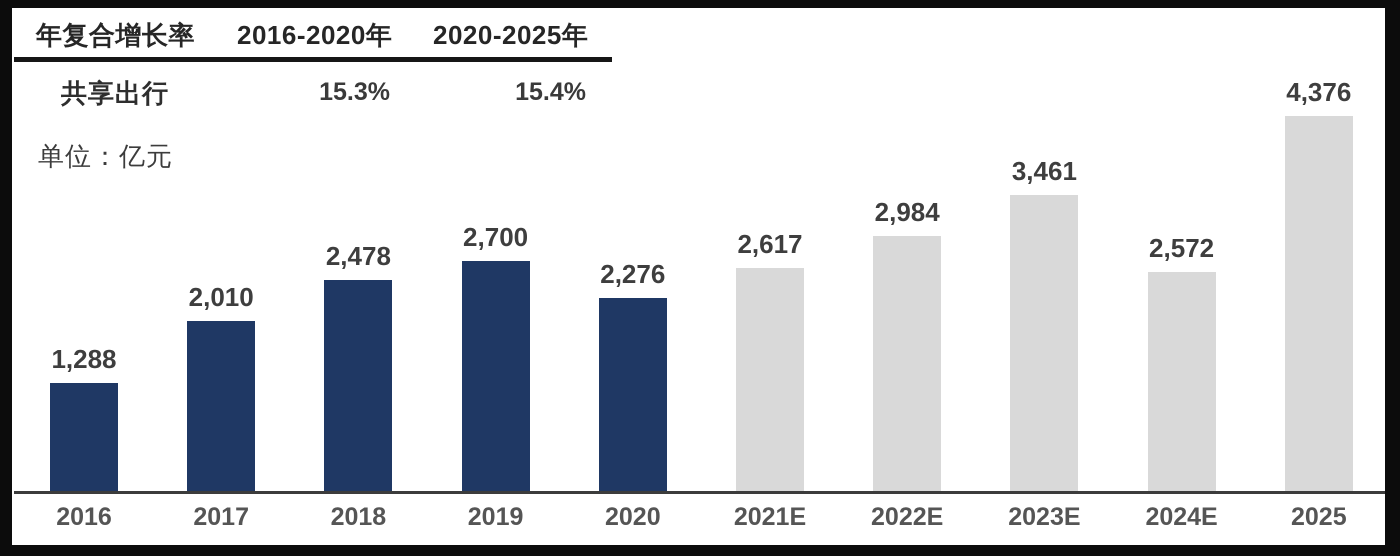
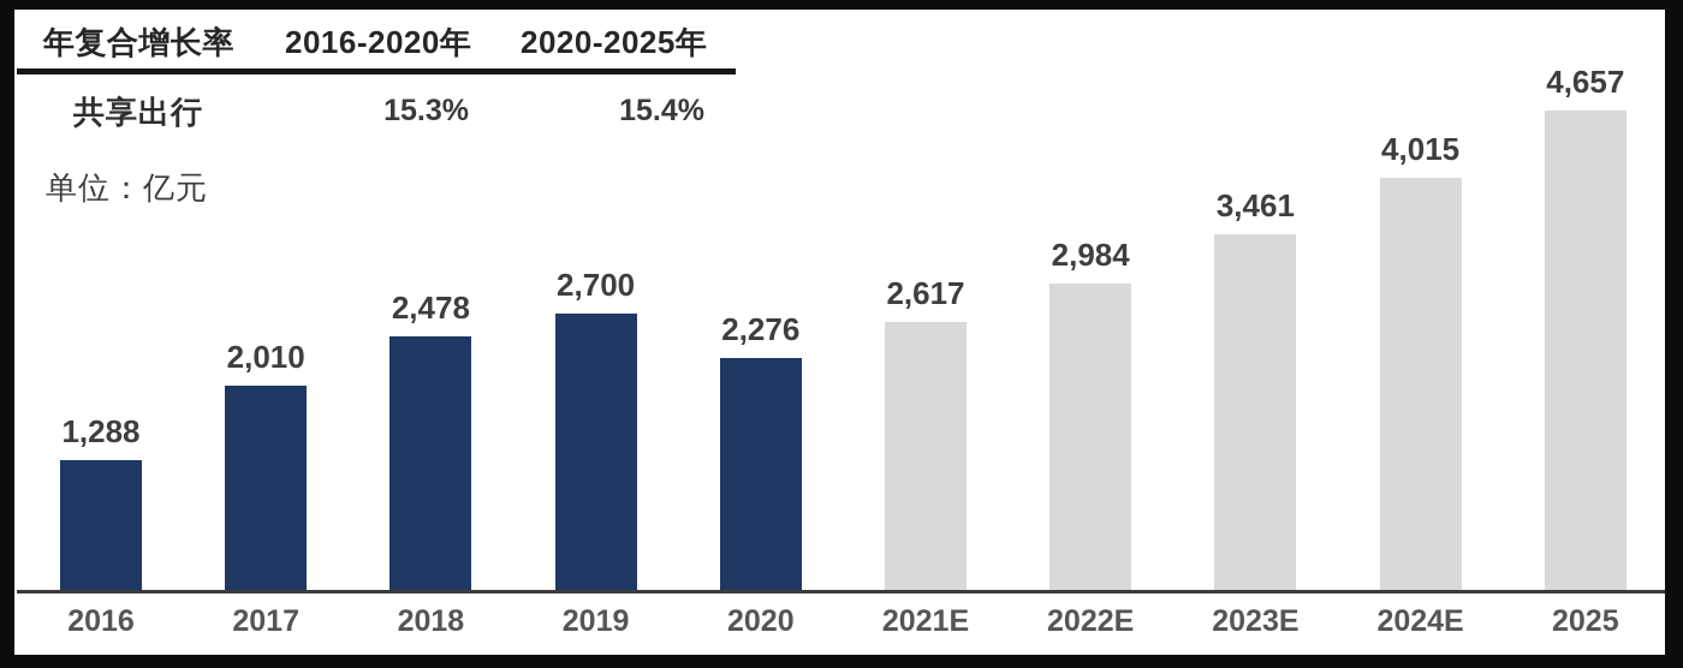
2024E: 2,572 -> 4,015
2025: 4,376 -> 4,657
